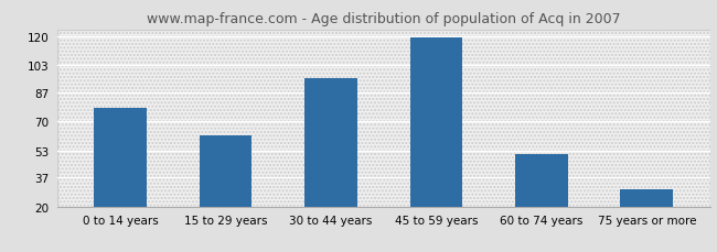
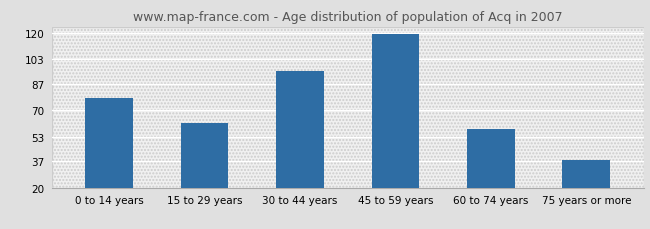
60 to 74 years: 51 -> 58
75 years or more: 30 -> 38
